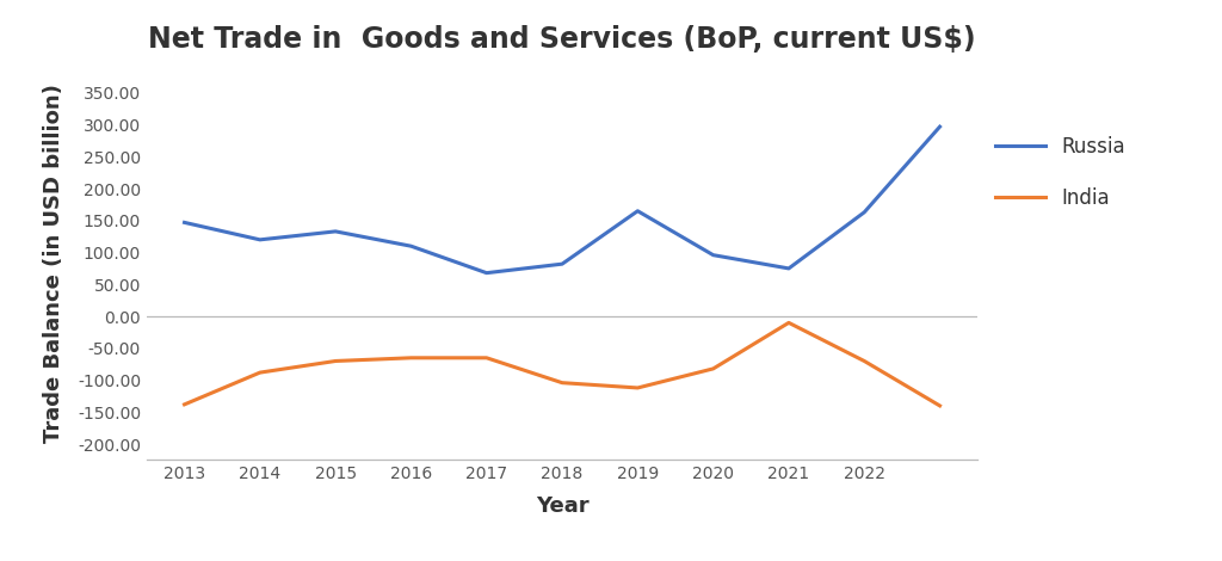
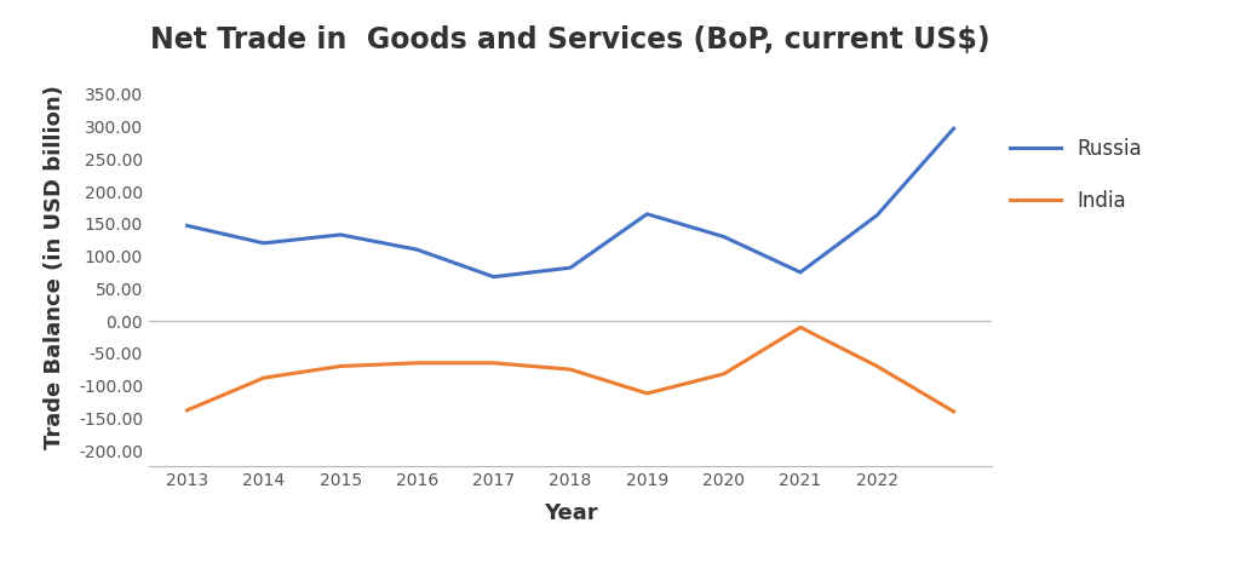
India/2018: -104 -> -75
Russia/2020: 96 -> 130
